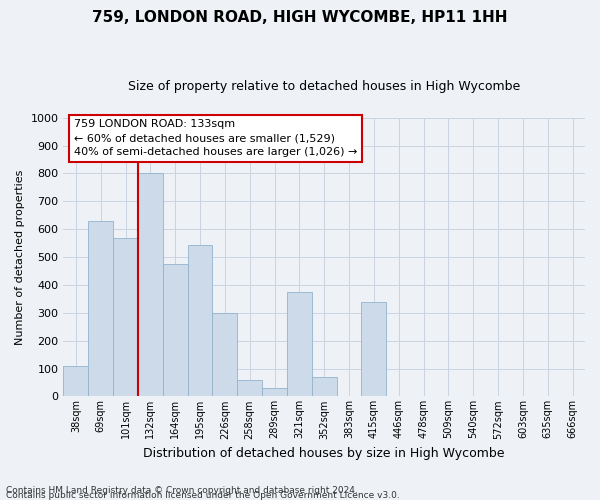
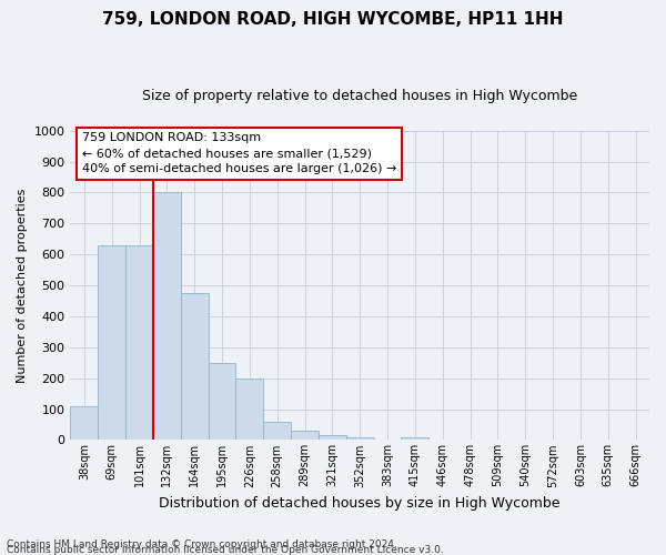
101sqm: 570 -> 628
195sqm: 545 -> 250
226sqm: 300 -> 200
321sqm: 375 -> 15
352sqm: 70 -> 10
415sqm: 340 -> 10
